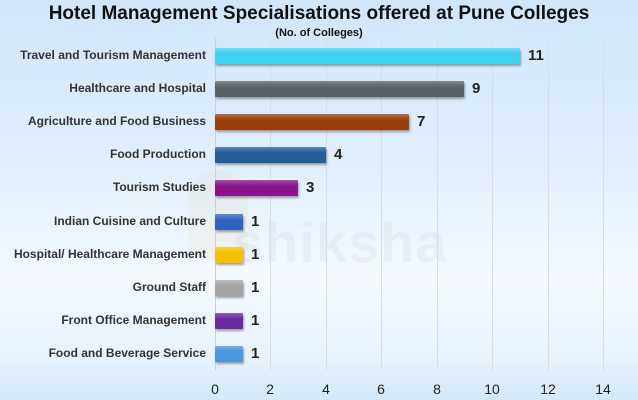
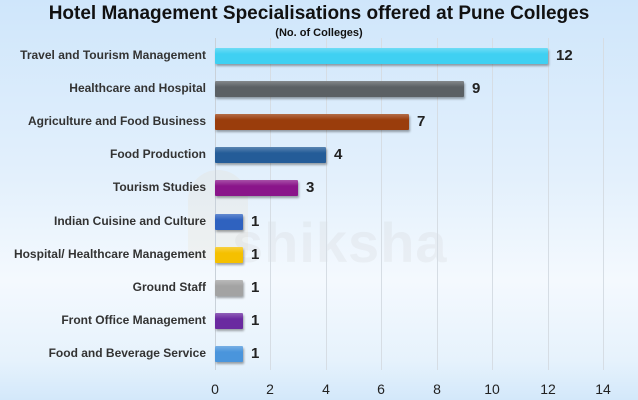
Travel and Tourism Management: 11 -> 12
